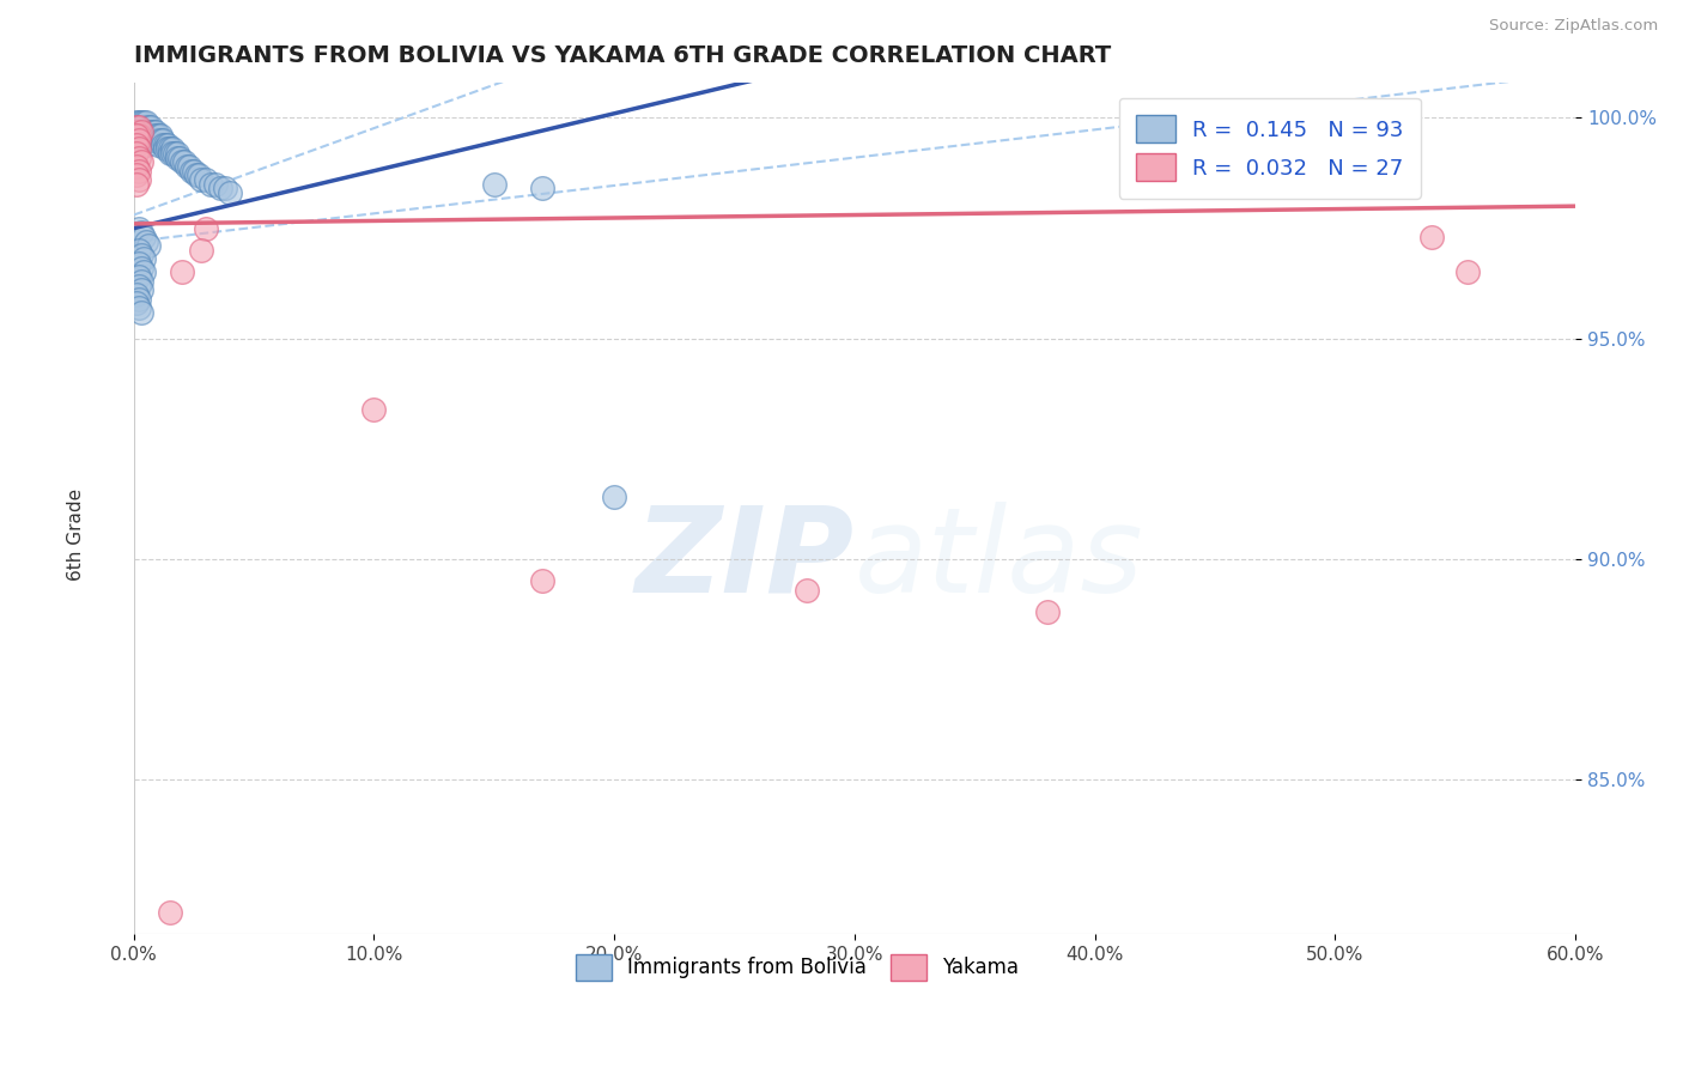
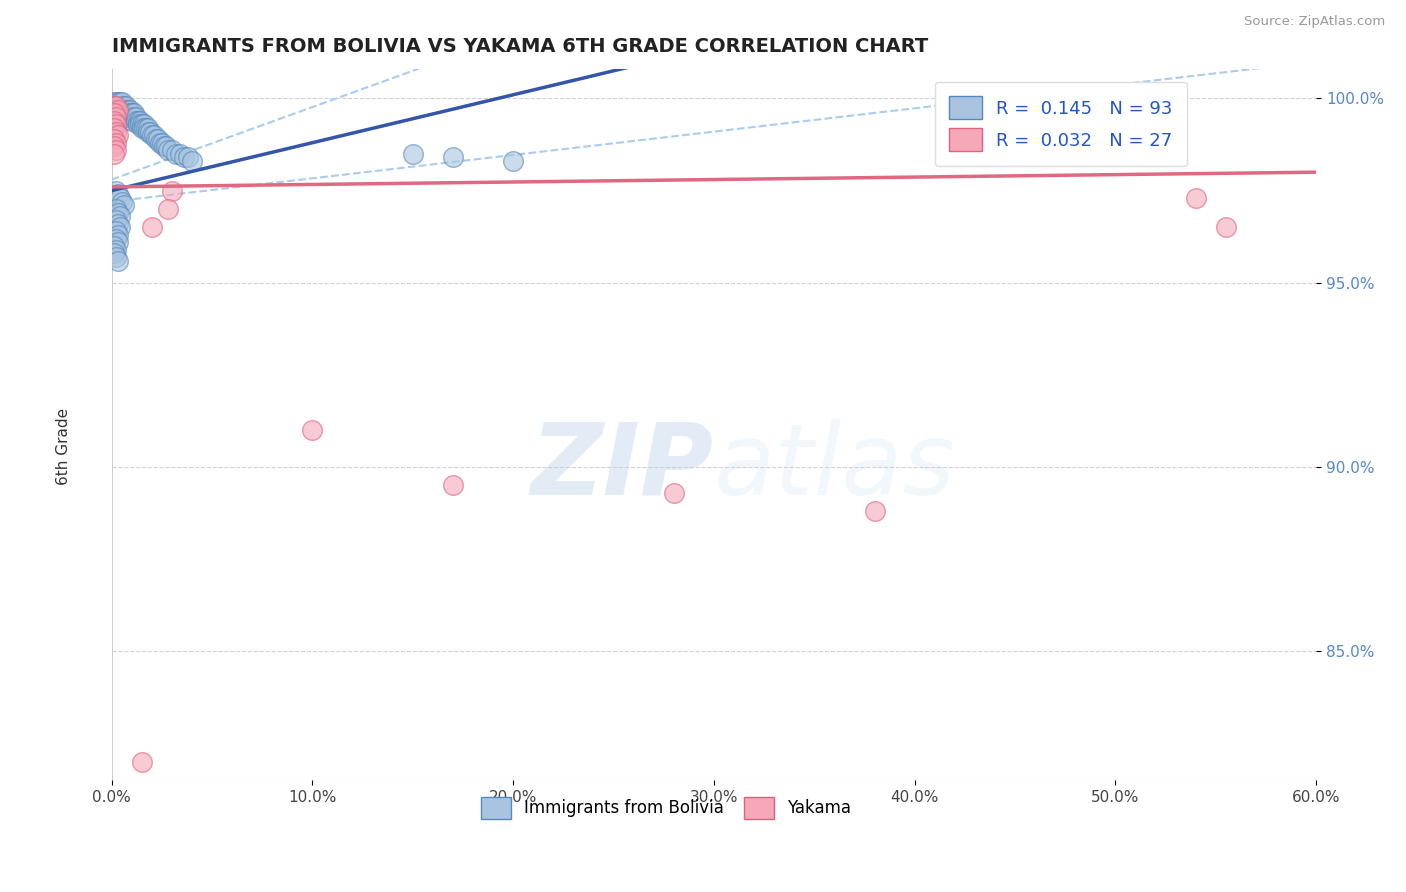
Yakama/10.0%: 93.4% -> 91.0%
Immigrants from Bolivia/20.0%: 91.4% -> 98.3%
